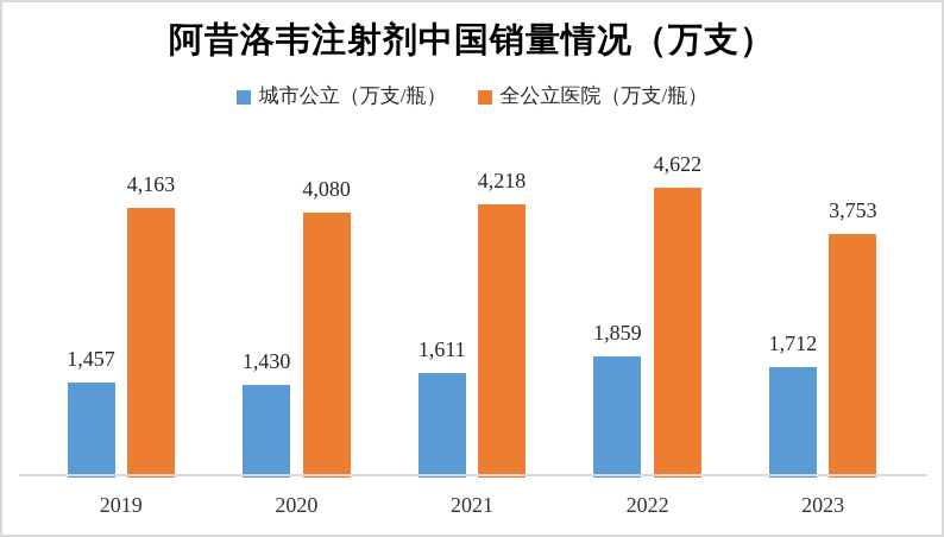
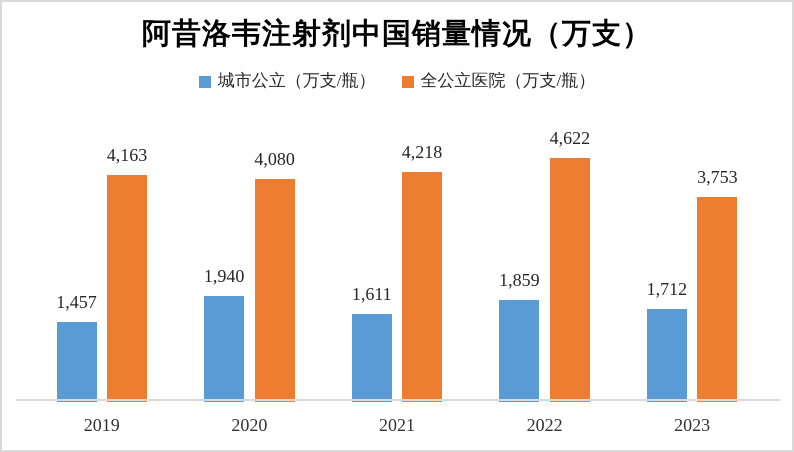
城市公立（万支/瓶）/2020: 1,430 -> 1,940
